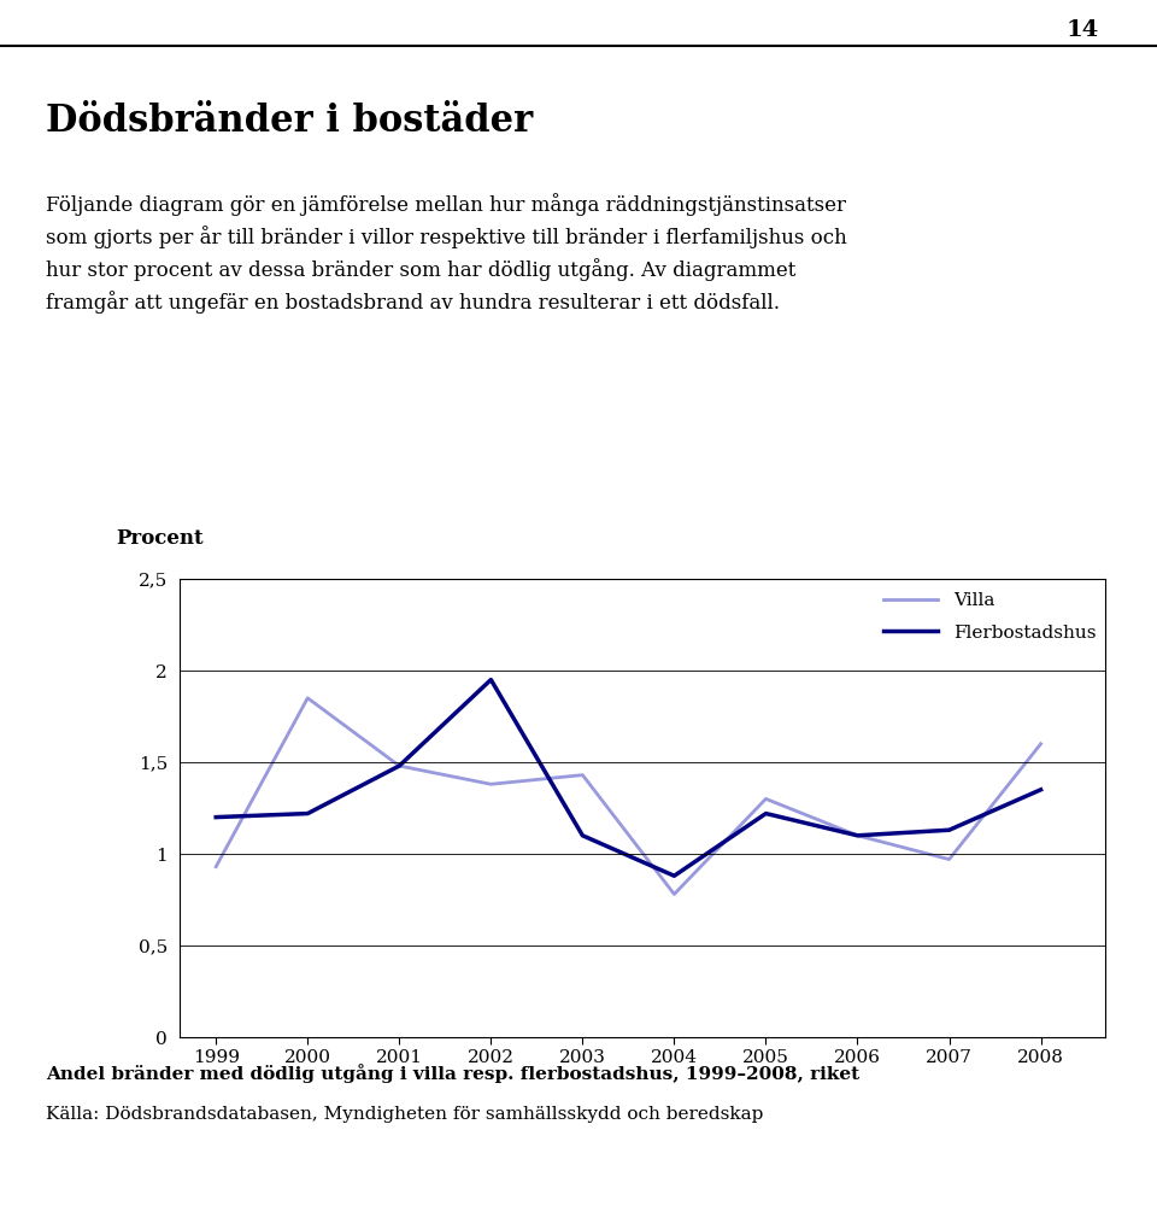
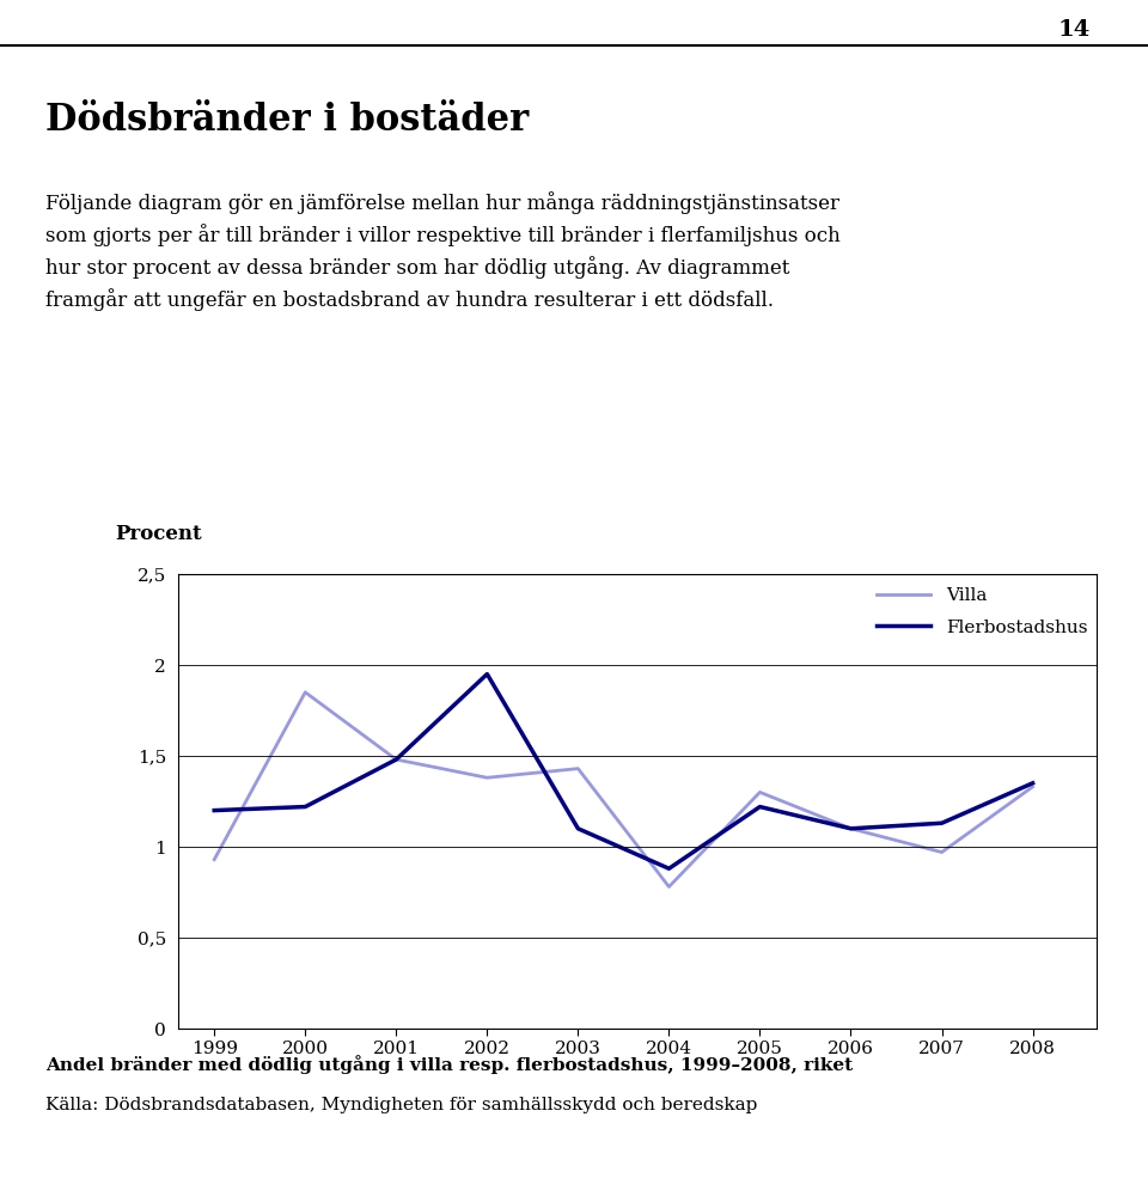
Villa/2008: 1,60 -> 1,33
